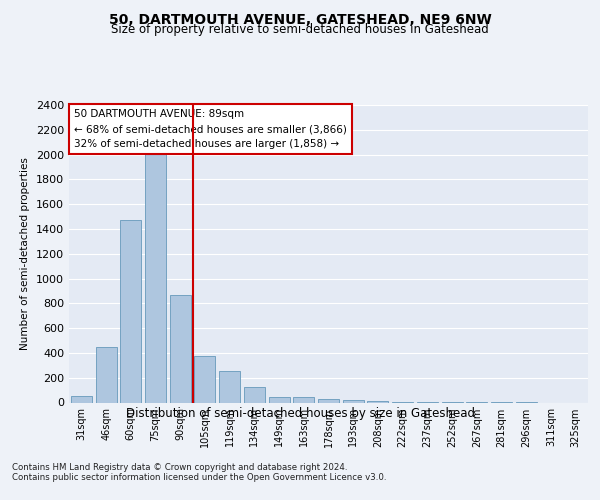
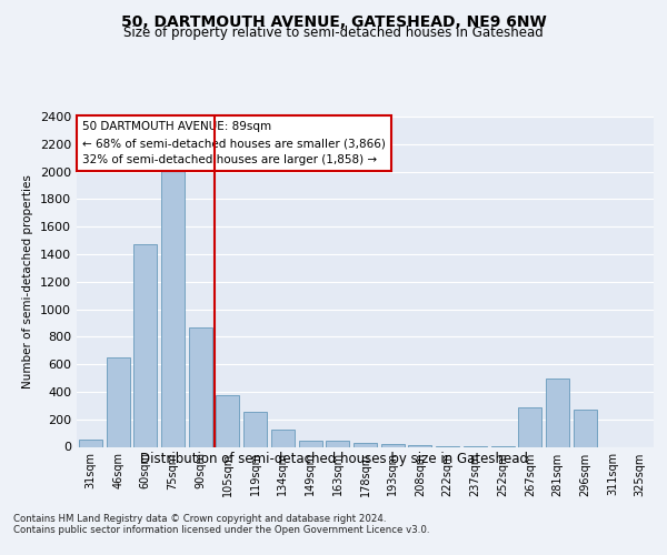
46sqm: 450 -> 650
267sqm: 0 -> 290
281sqm: 0 -> 500
296sqm: 0 -> 270
